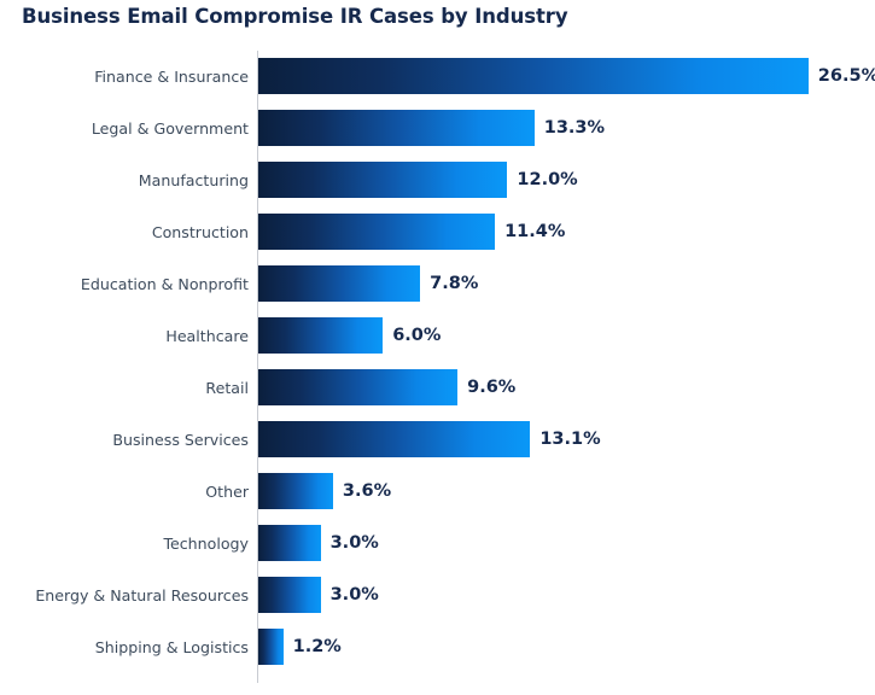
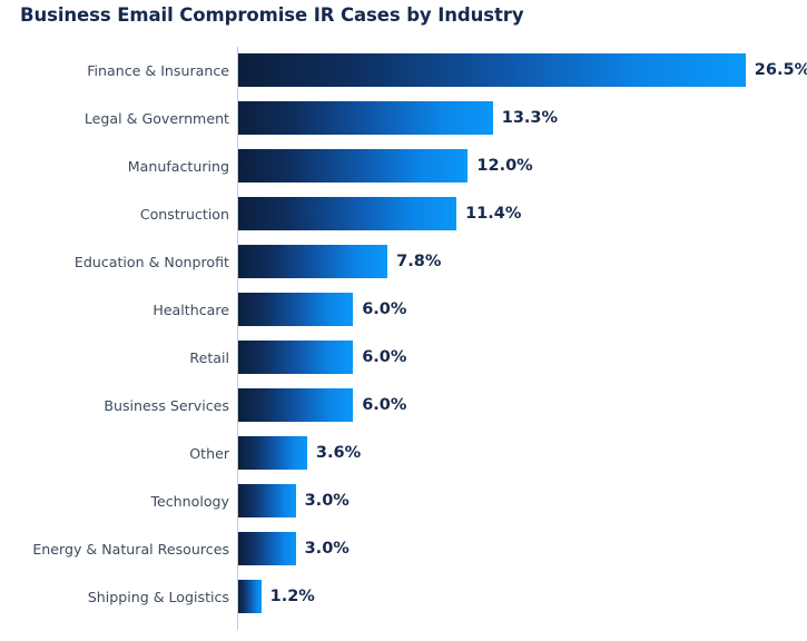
Retail: 9.6% -> 6.0%
Business Services: 13.1% -> 6.0%
